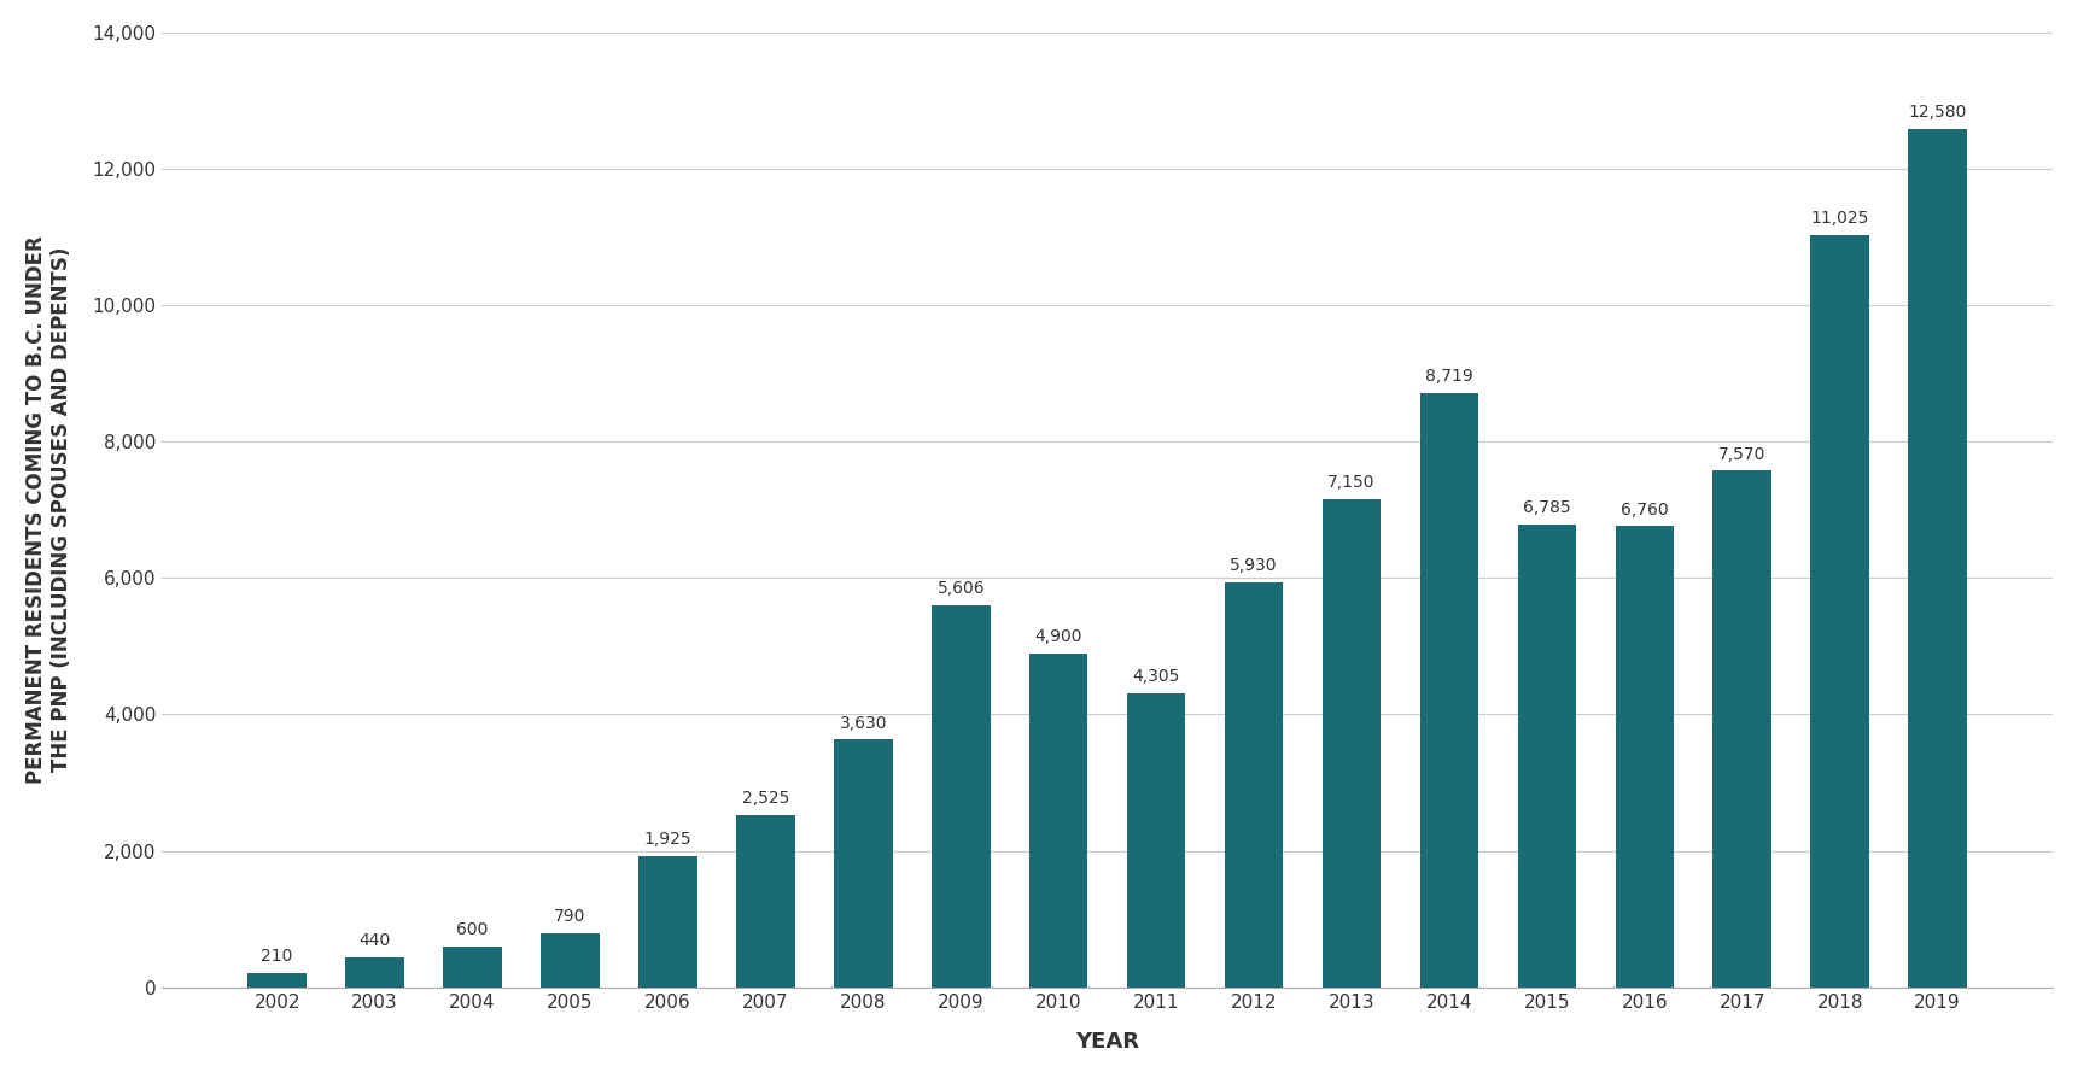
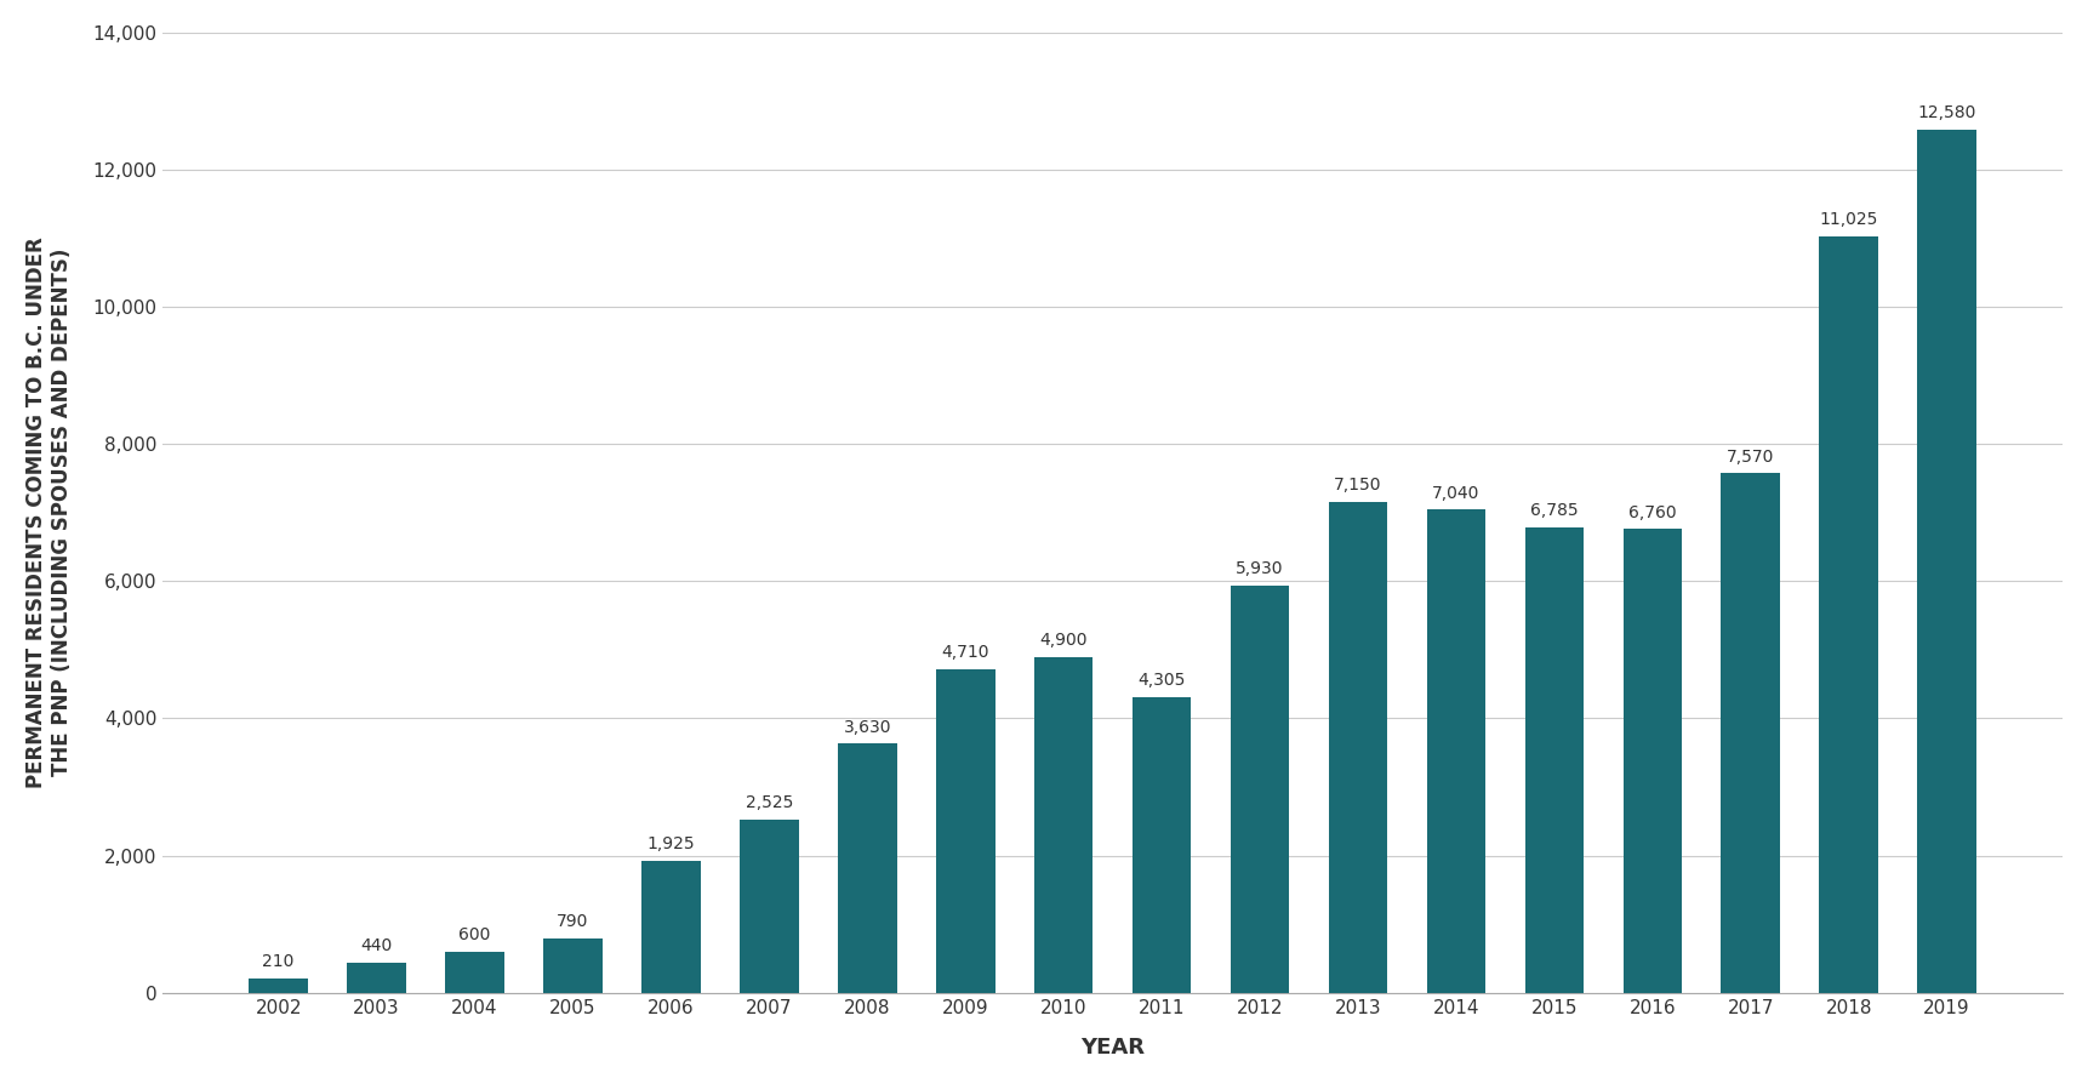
2009: 5,606 -> 4,710
2014: 8,719 -> 7,040
